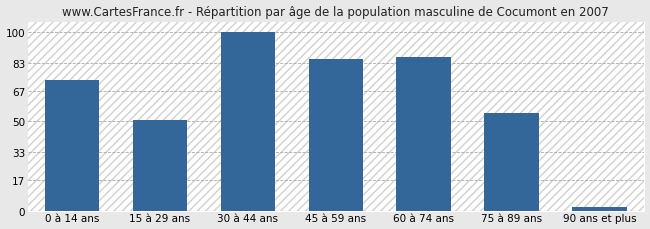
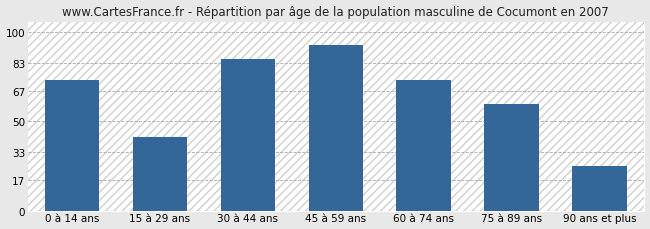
15 à 29 ans: 51 -> 41
30 à 44 ans: 100 -> 85
45 à 59 ans: 85 -> 93
60 à 74 ans: 86 -> 73
75 à 89 ans: 55 -> 60
90 ans et plus: 2 -> 25
